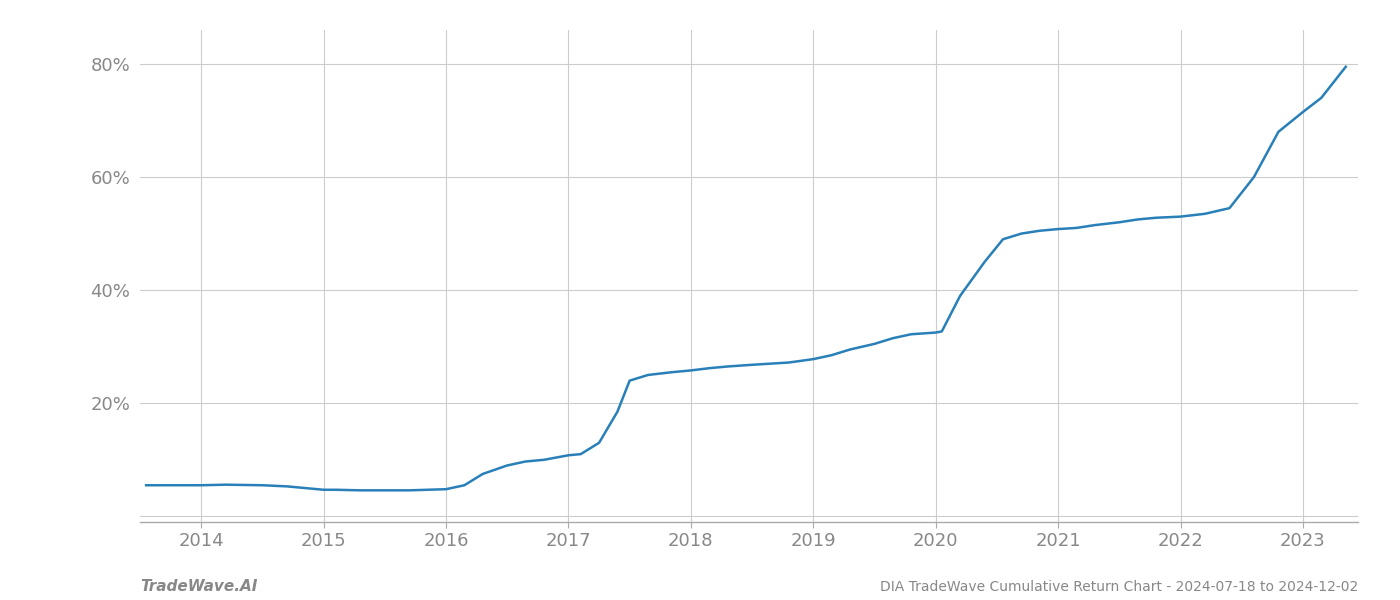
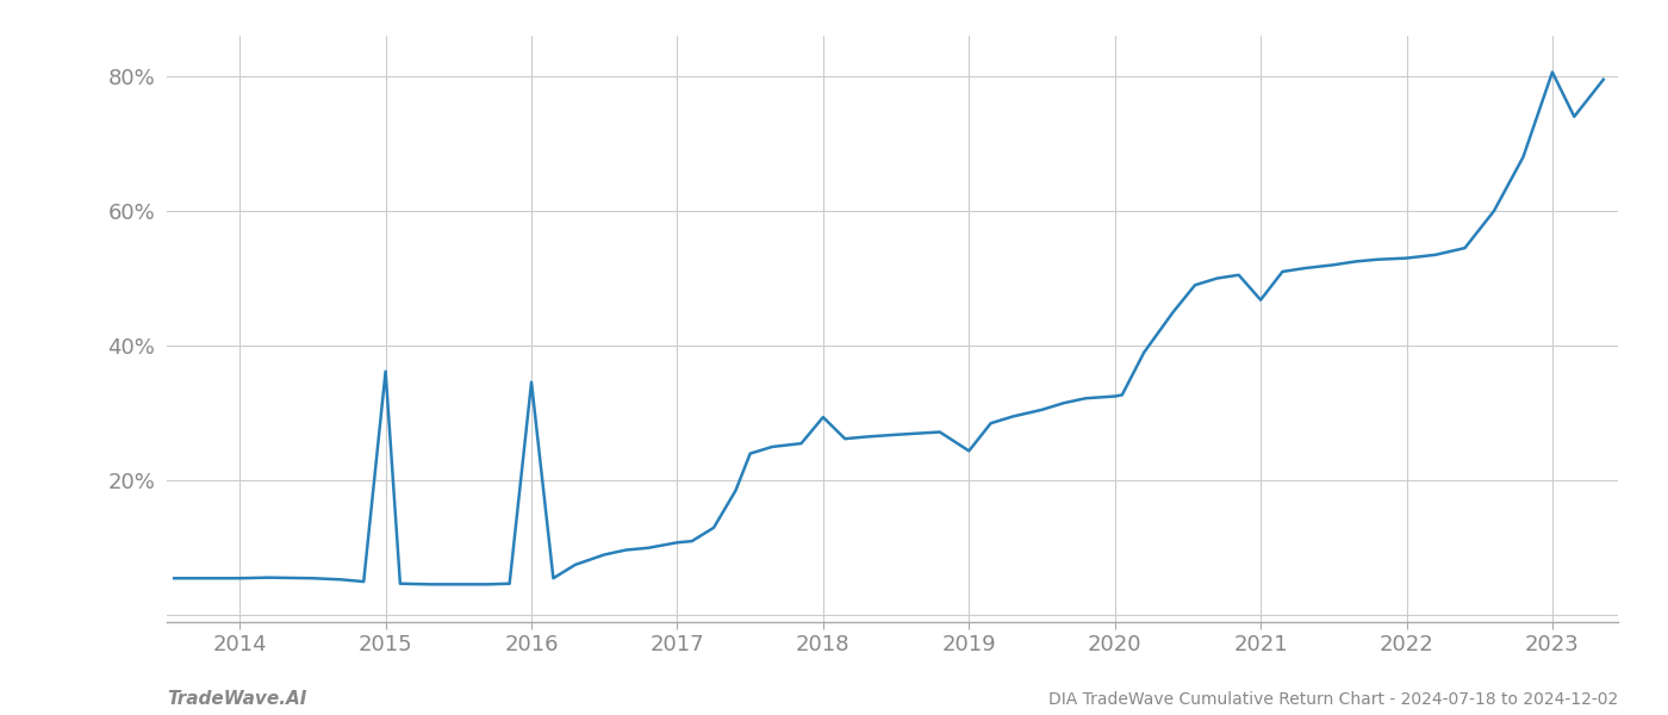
2015: 4.7% -> 36.2%
2016: 4.8% -> 34.6%
2018: 25.8% -> 29.4%
2019: 27.8% -> 24.4%
2021: 50.8% -> 46.8%
2023: 71.5% -> 80.6%
